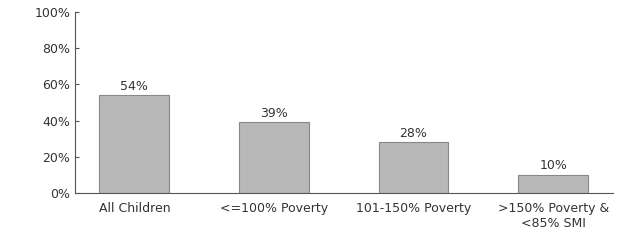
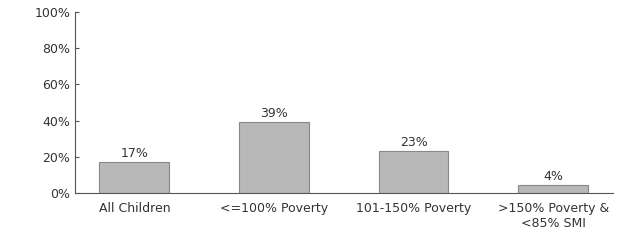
All Children: 54% -> 17%
101-150% Poverty: 28% -> 23%
>150% Poverty & <85% SMI: 10% -> 4%
